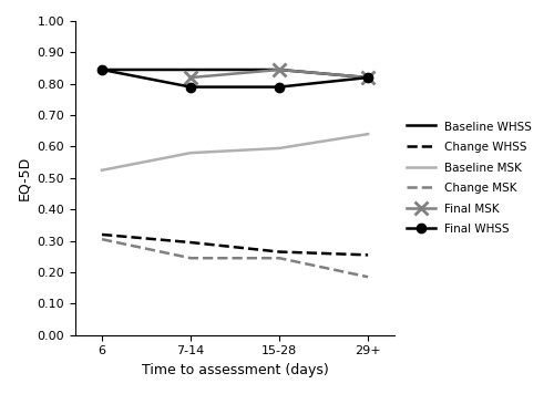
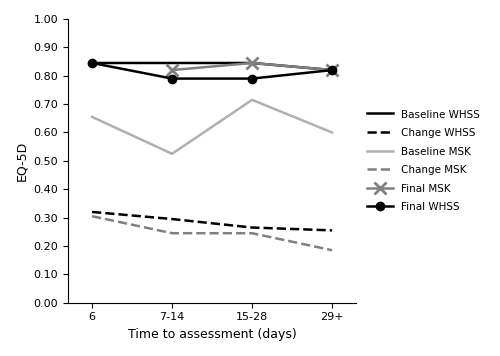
Baseline MSK/6: 0.525 -> 0.655
Baseline MSK/7-14: 0.580 -> 0.525
Baseline MSK/15-28: 0.595 -> 0.715
Baseline MSK/29+: 0.640 -> 0.600
